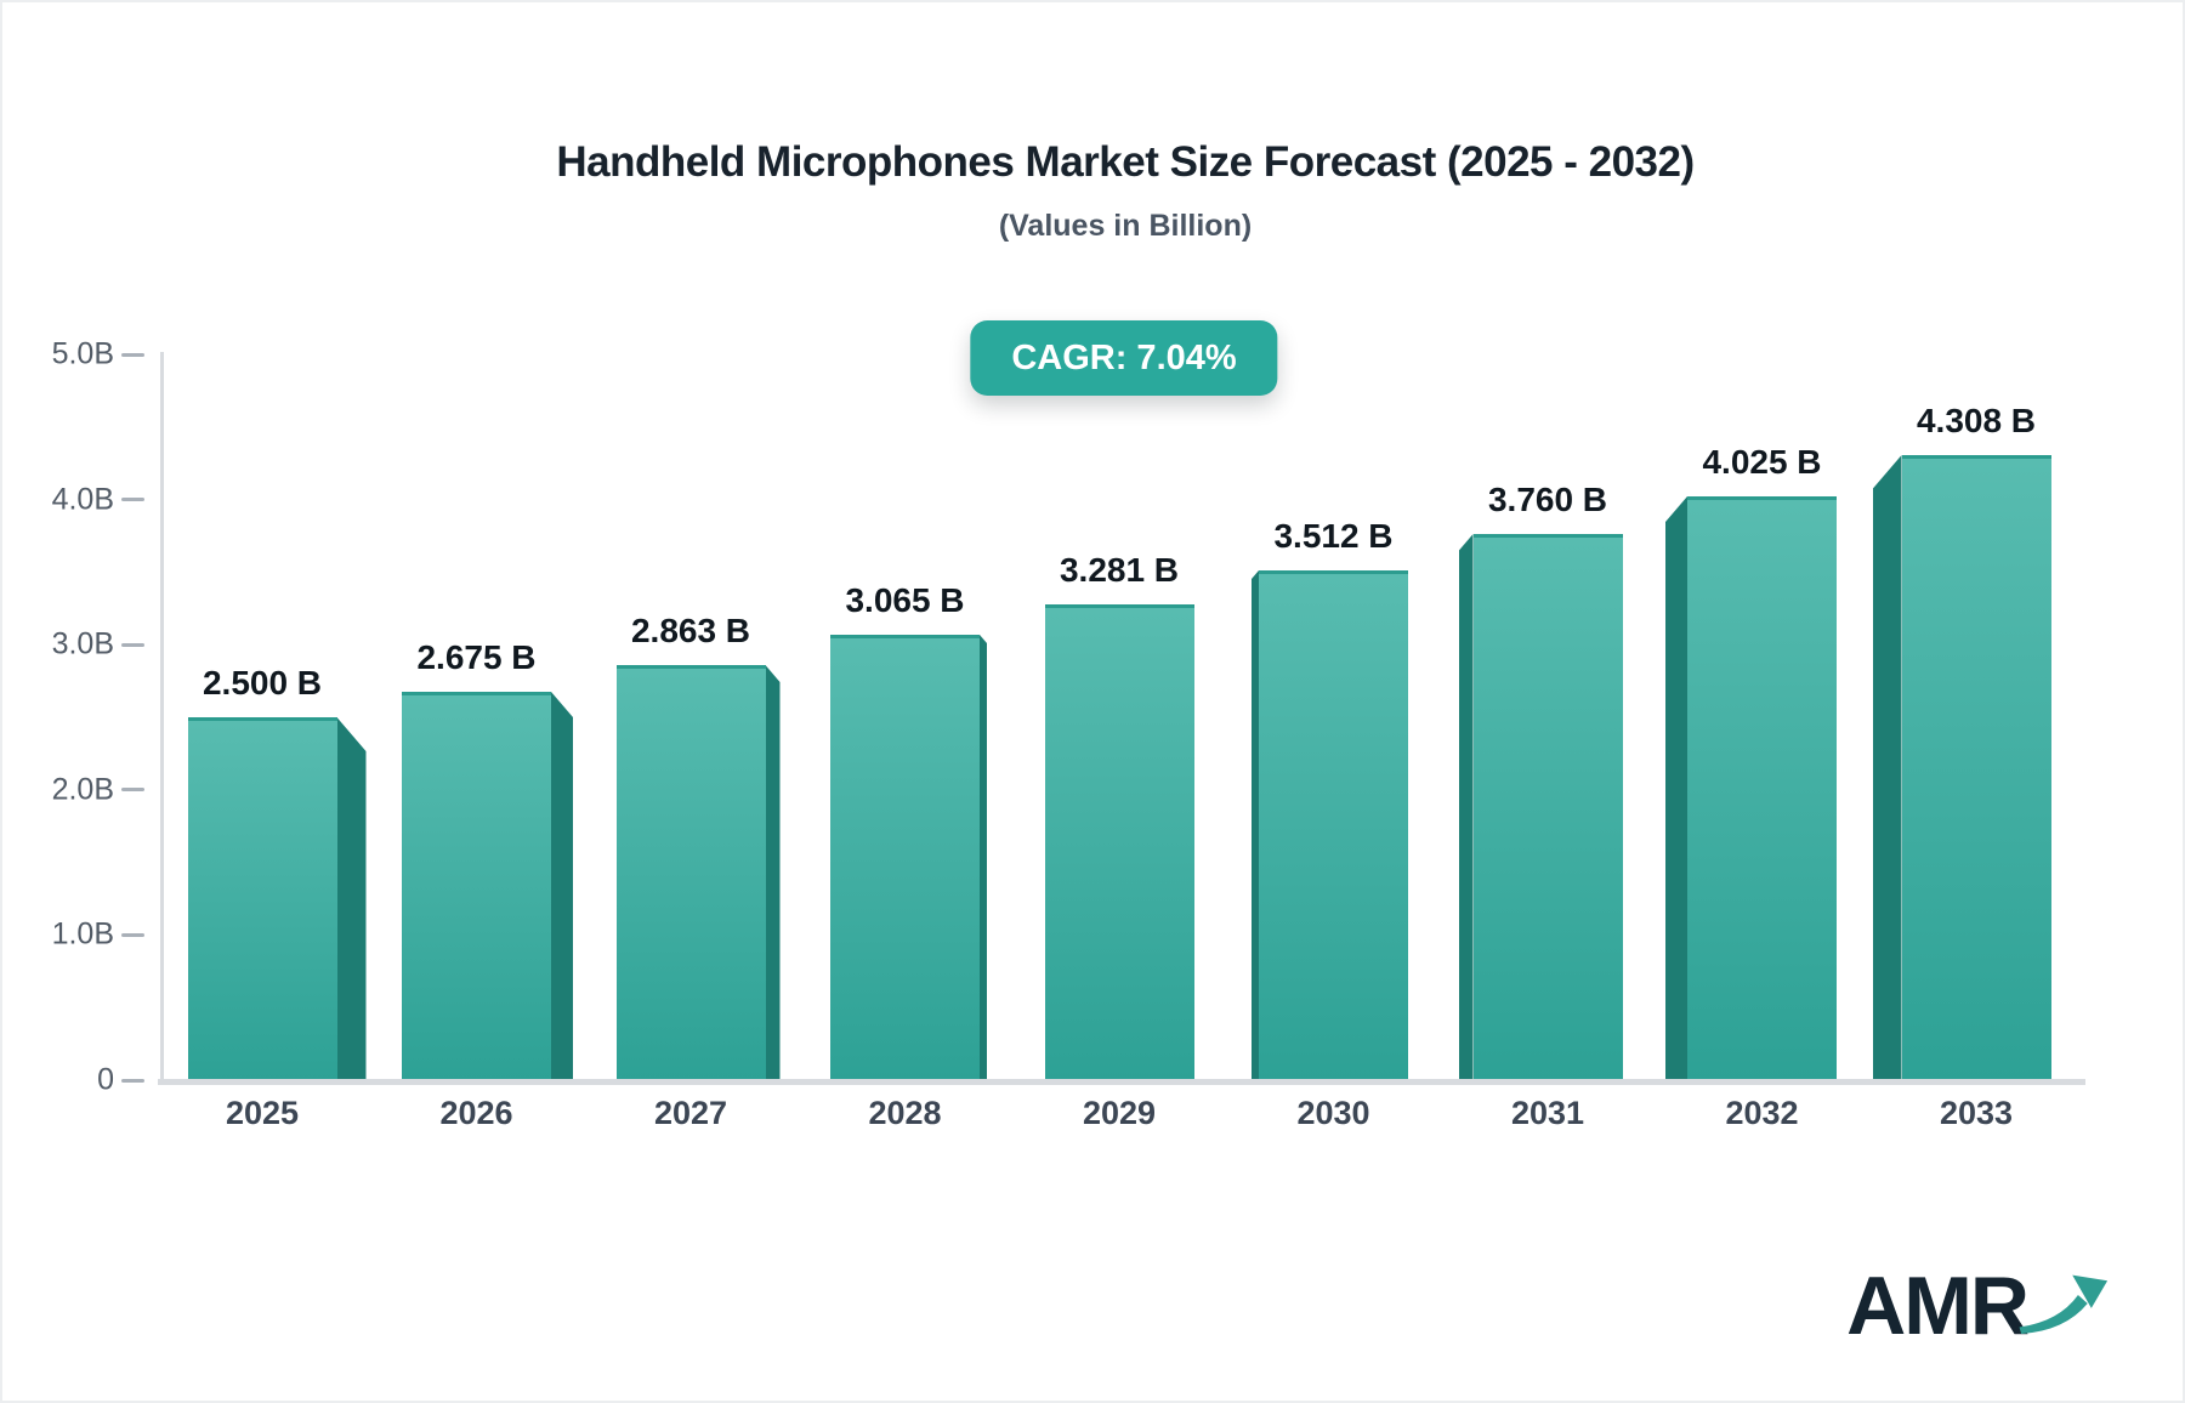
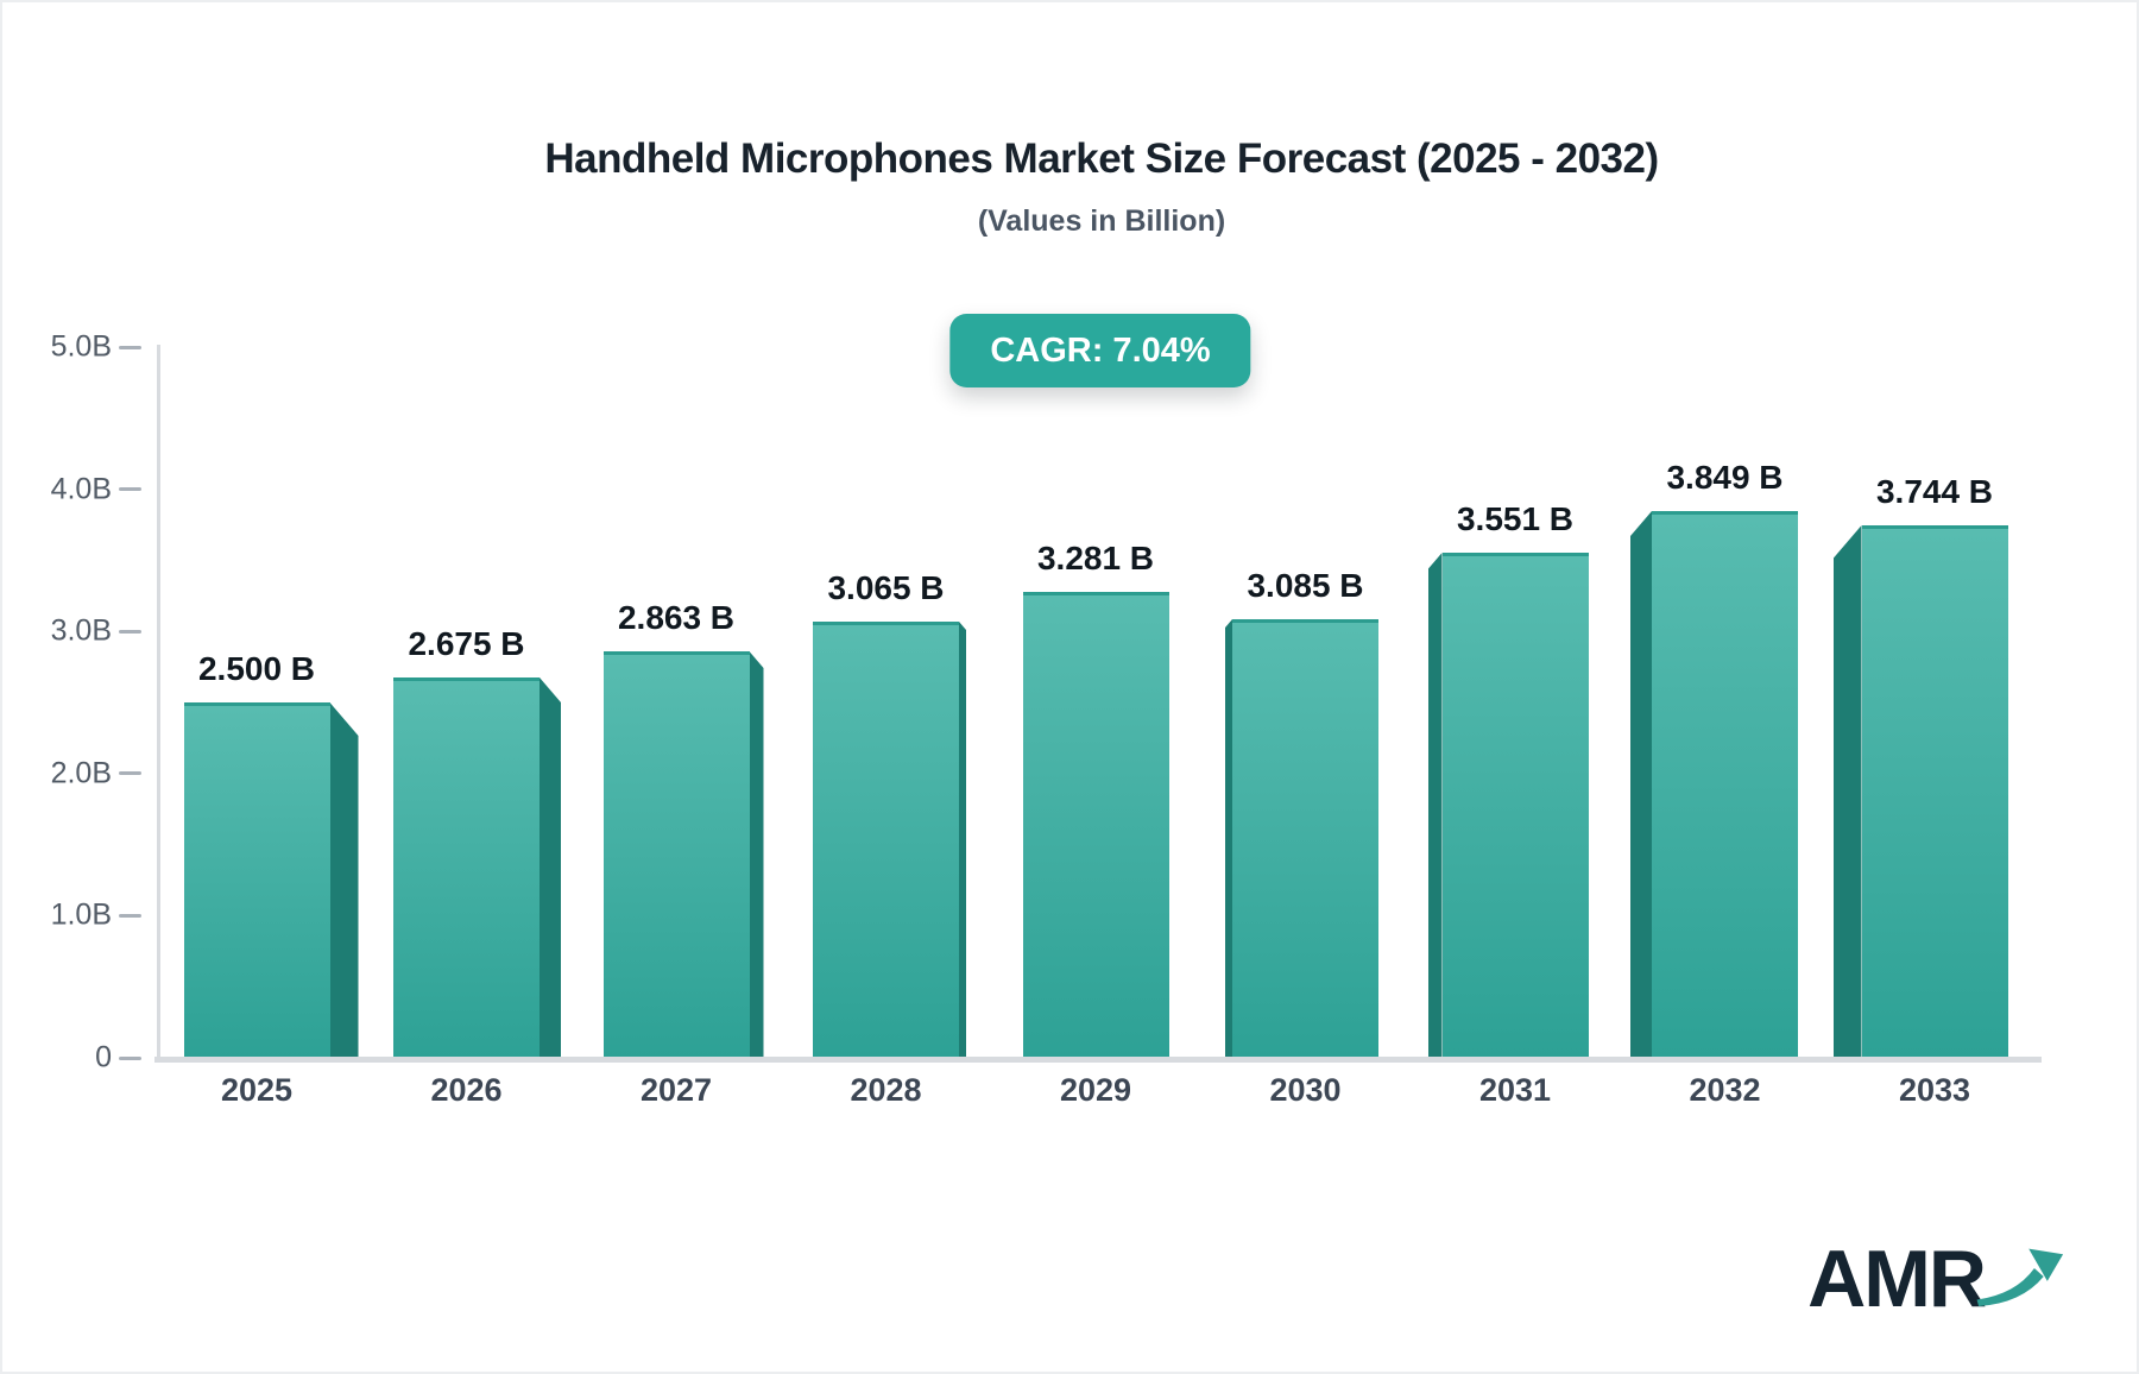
2030: 3.512 -> 3.085
2031: 3.760 -> 3.551
2032: 4.025 -> 3.849
2033: 4.308 -> 3.744
